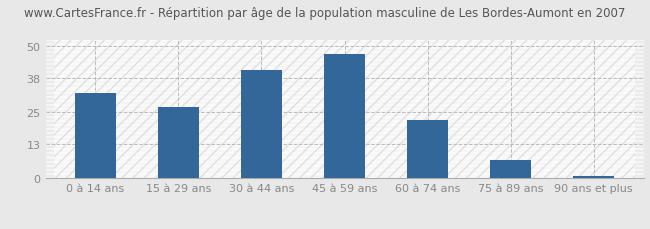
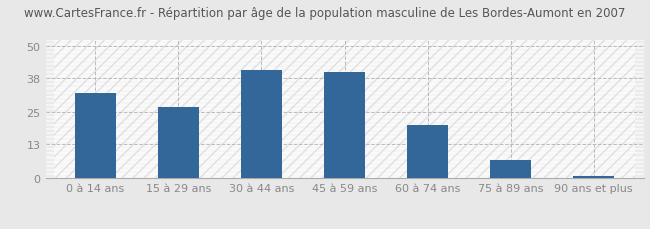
45 à 59 ans: 47 -> 40
60 à 74 ans: 22 -> 20
